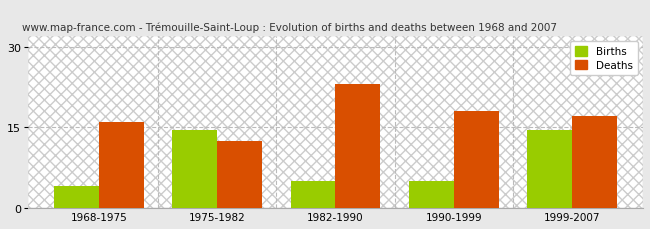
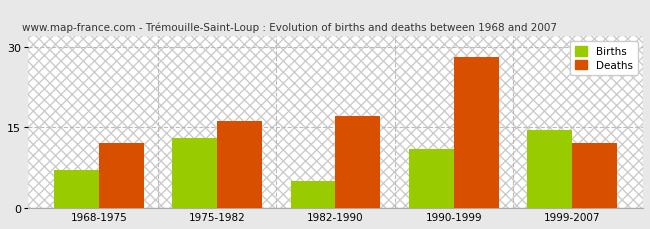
Births/1968-1975: 4.0 -> 7.0
Deaths/1968-1975: 16.0 -> 12.0
Births/1975-1982: 14.5 -> 13.0
Deaths/1975-1982: 12.5 -> 16.2
Deaths/1982-1990: 23.0 -> 17.0
Births/1990-1999: 5.0 -> 11.0
Deaths/1990-1999: 18.0 -> 28.0
Deaths/1999-2007: 17.0 -> 12.0
